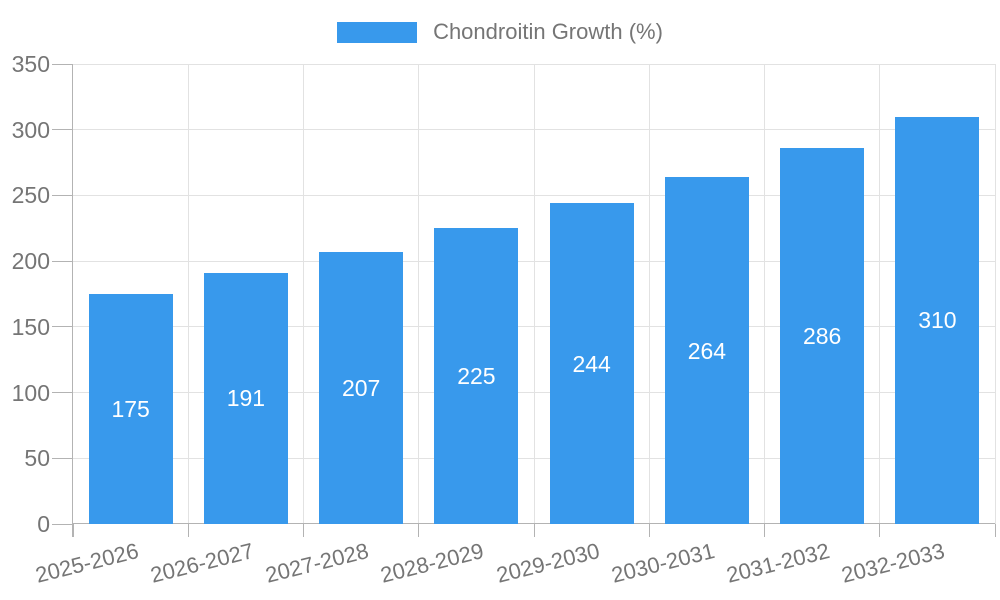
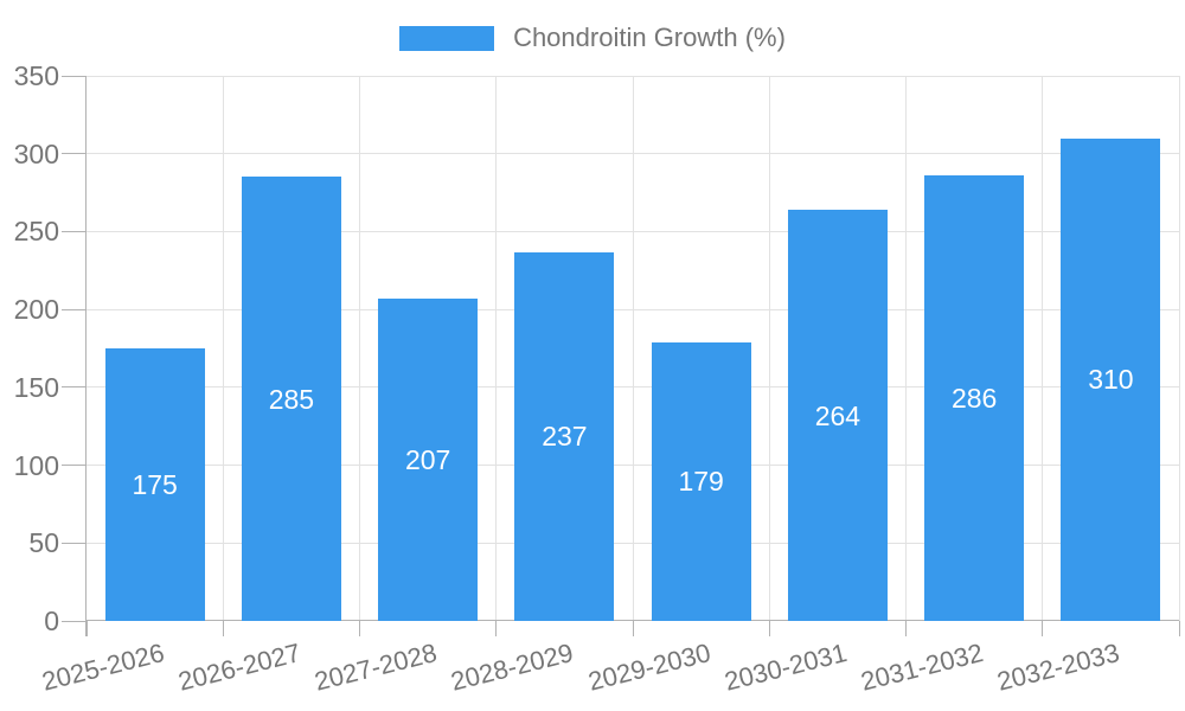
2026-2027: 191 -> 285
2028-2029: 225 -> 237
2029-2030: 244 -> 179
